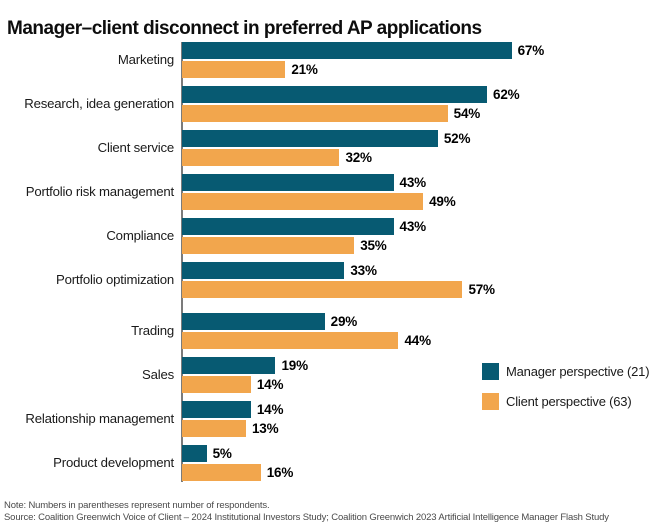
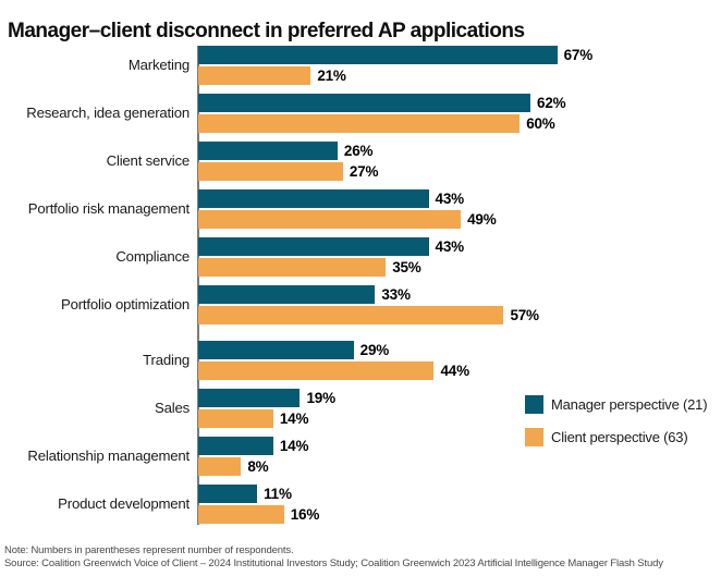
Client perspective (63)/Research, idea generation: 54% -> 60%
Manager perspective (21)/Client service: 52% -> 26%
Client perspective (63)/Client service: 32% -> 27%
Client perspective (63)/Relationship management: 13% -> 8%
Manager perspective (21)/Product development: 5% -> 11%
